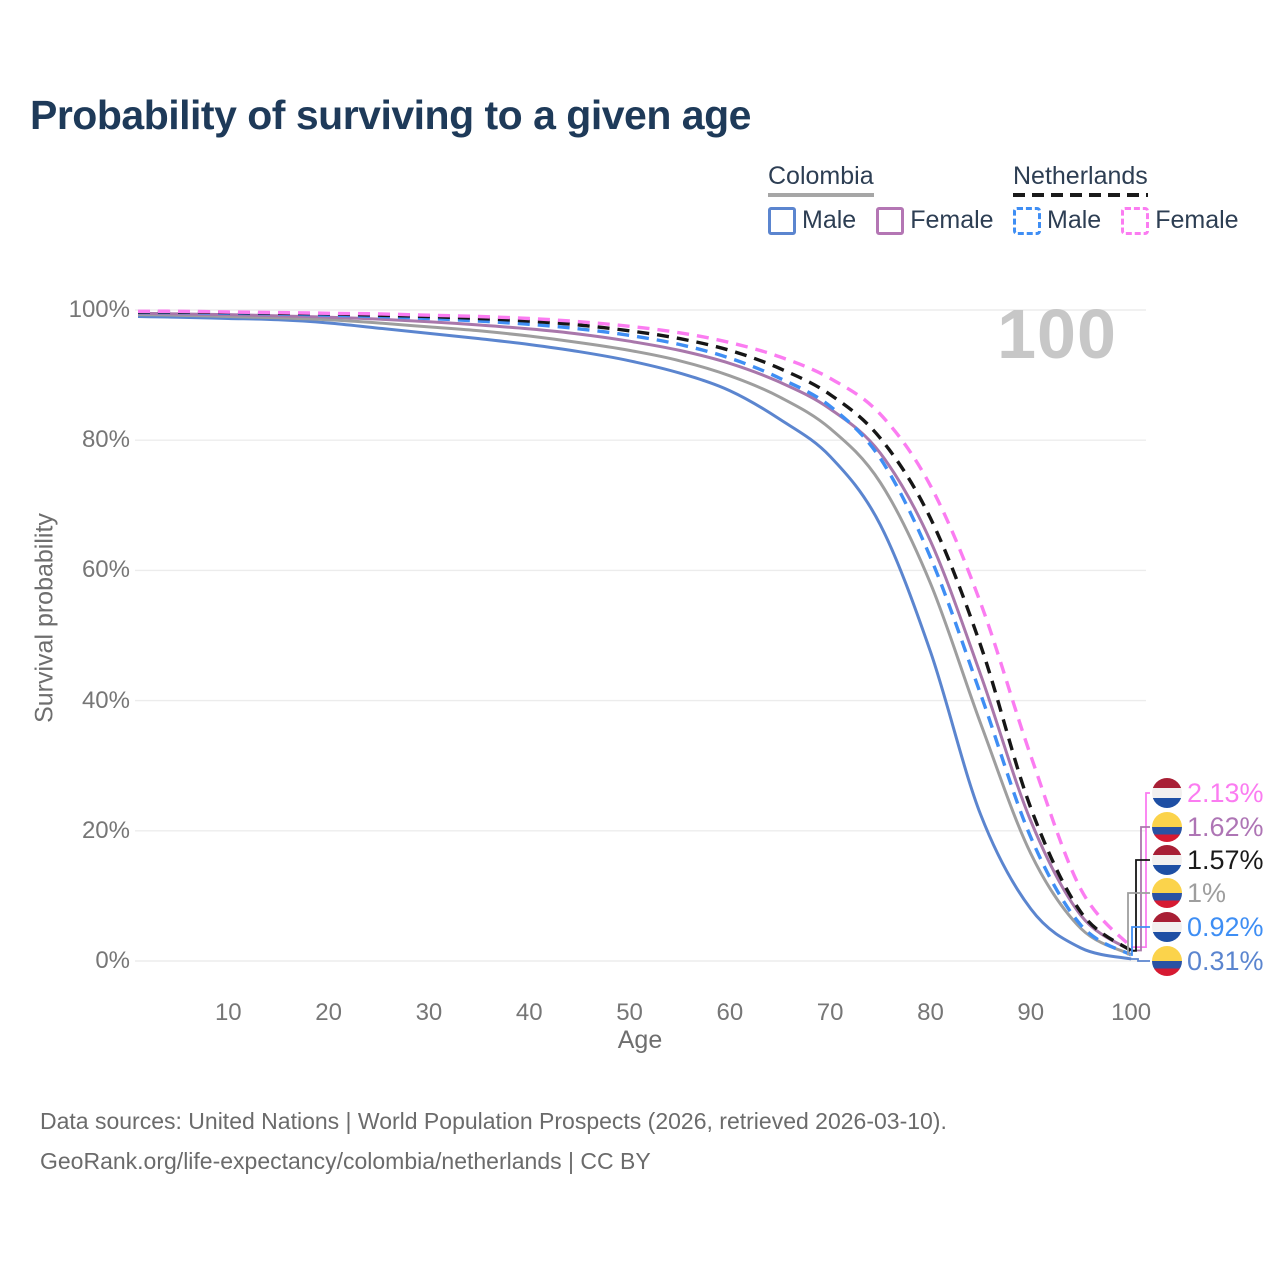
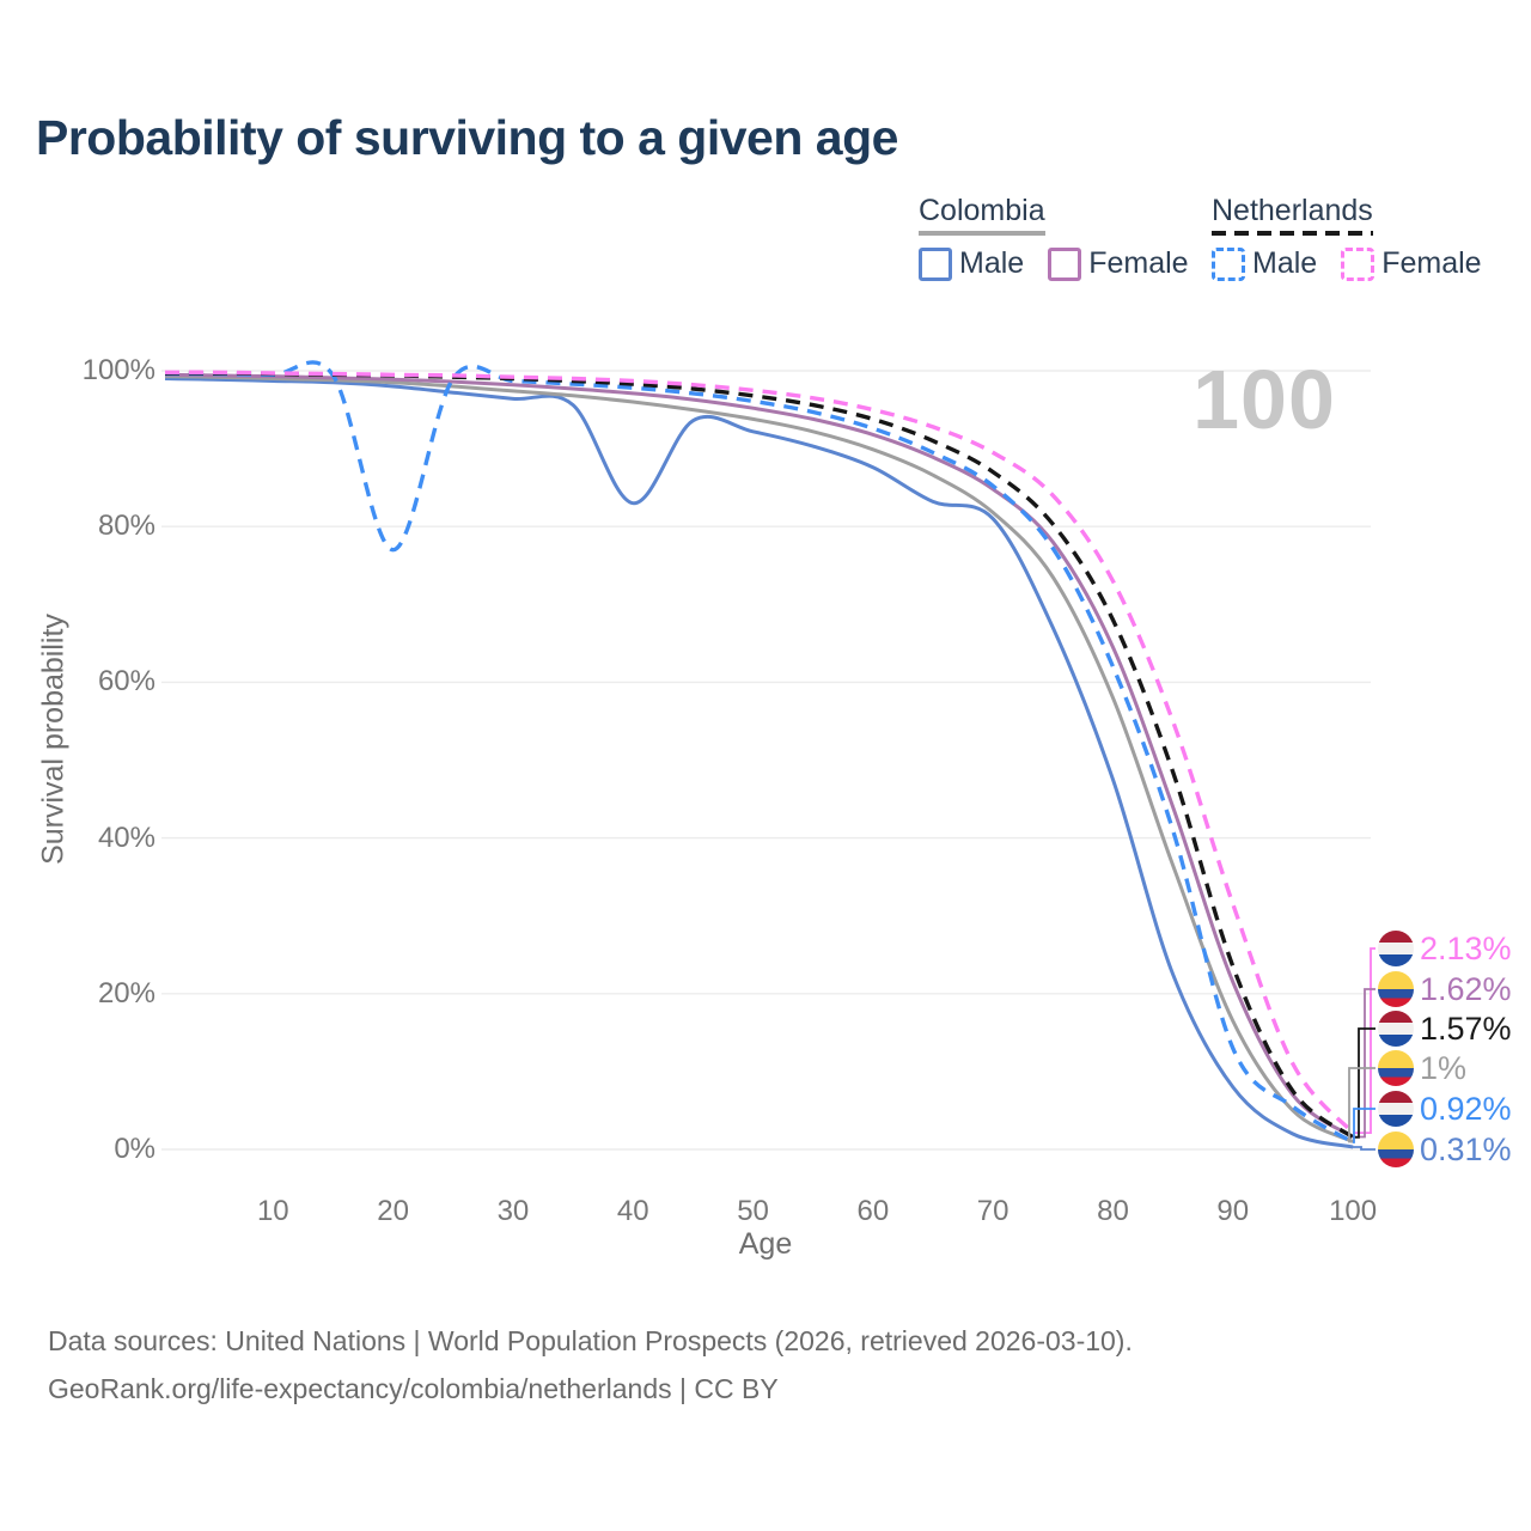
Netherlands Male/20: 99% -> 77%
Colombia Male/40: 95% -> 83%
Colombia Male/70: 78% -> 81%
Netherlands Male/90: 19% -> 13%
